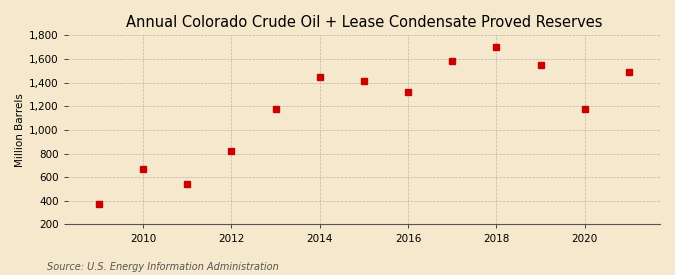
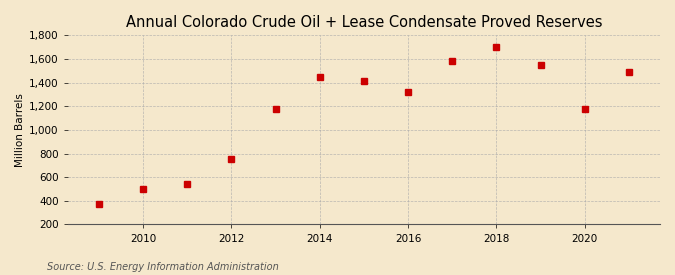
2010: 670 -> 500
2012: 820 -> 750
